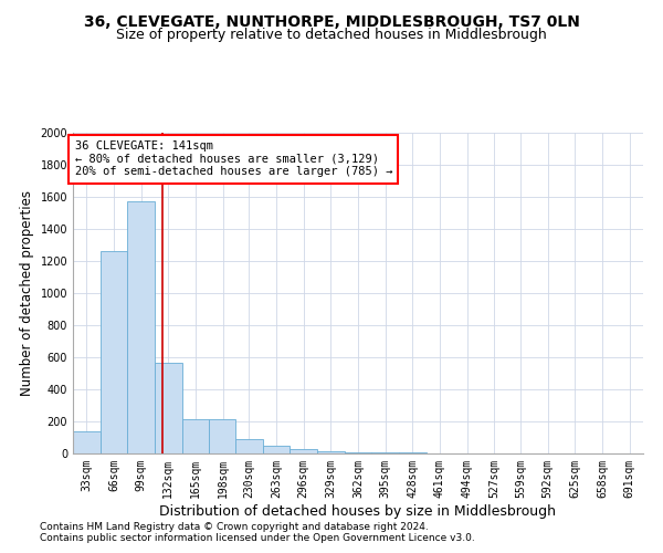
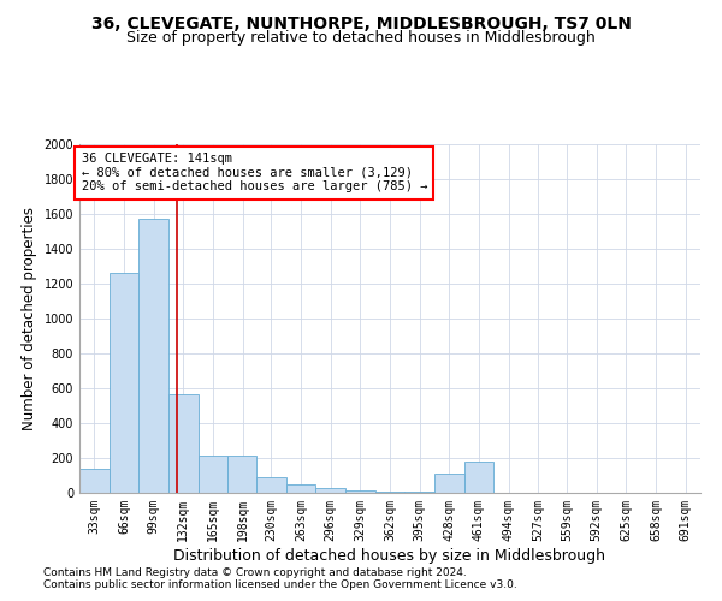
428sqm: 0 -> 110
461sqm: 0 -> 180
